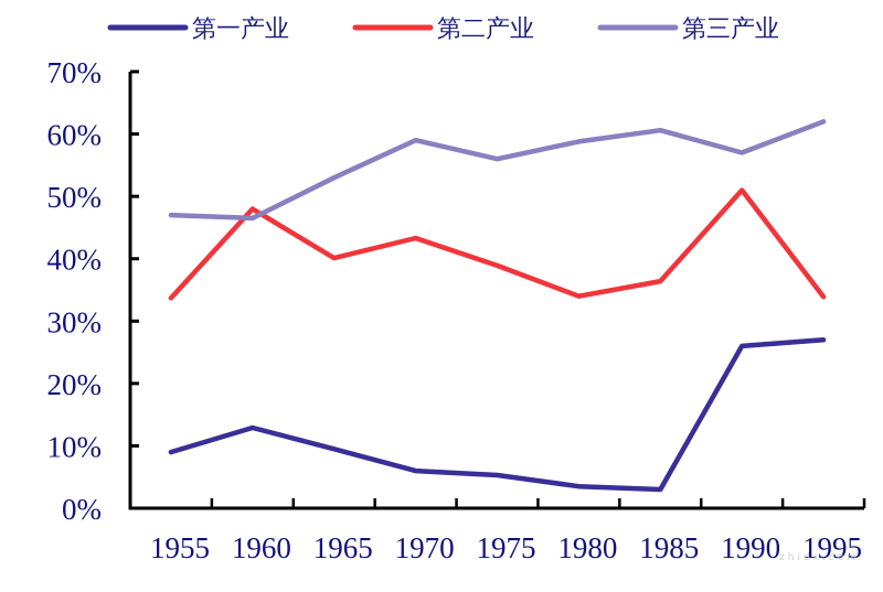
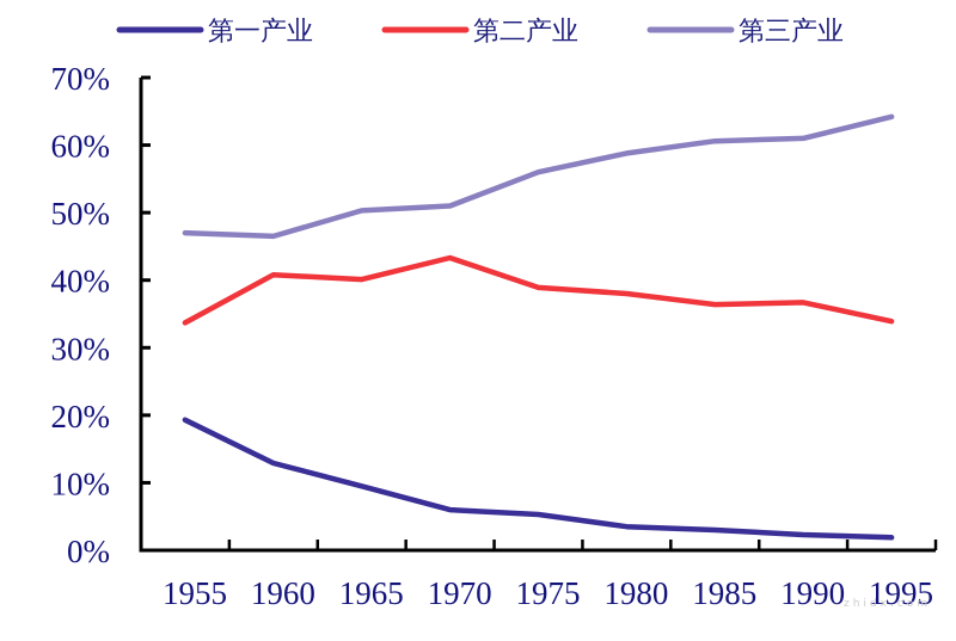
第一产业/1955: 9% -> 19%
第二产业/1960: 48% -> 41%
第三产业/1965: 53% -> 50%
第三产业/1970: 59% -> 51%
第二产业/1980: 34% -> 38%
第一产业/1990: 26% -> 2%
第二产业/1990: 51% -> 37%
第三产业/1990: 57% -> 61%
第一产业/1995: 27% -> 2%
第三产业/1995: 62% -> 64%
